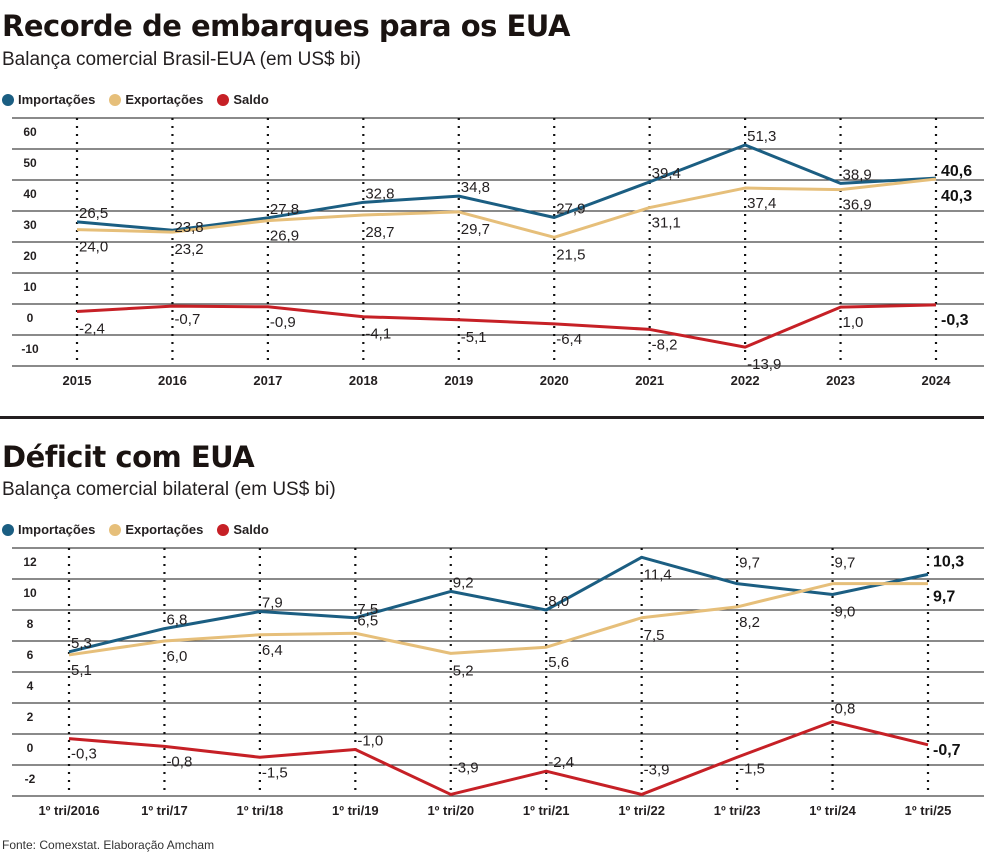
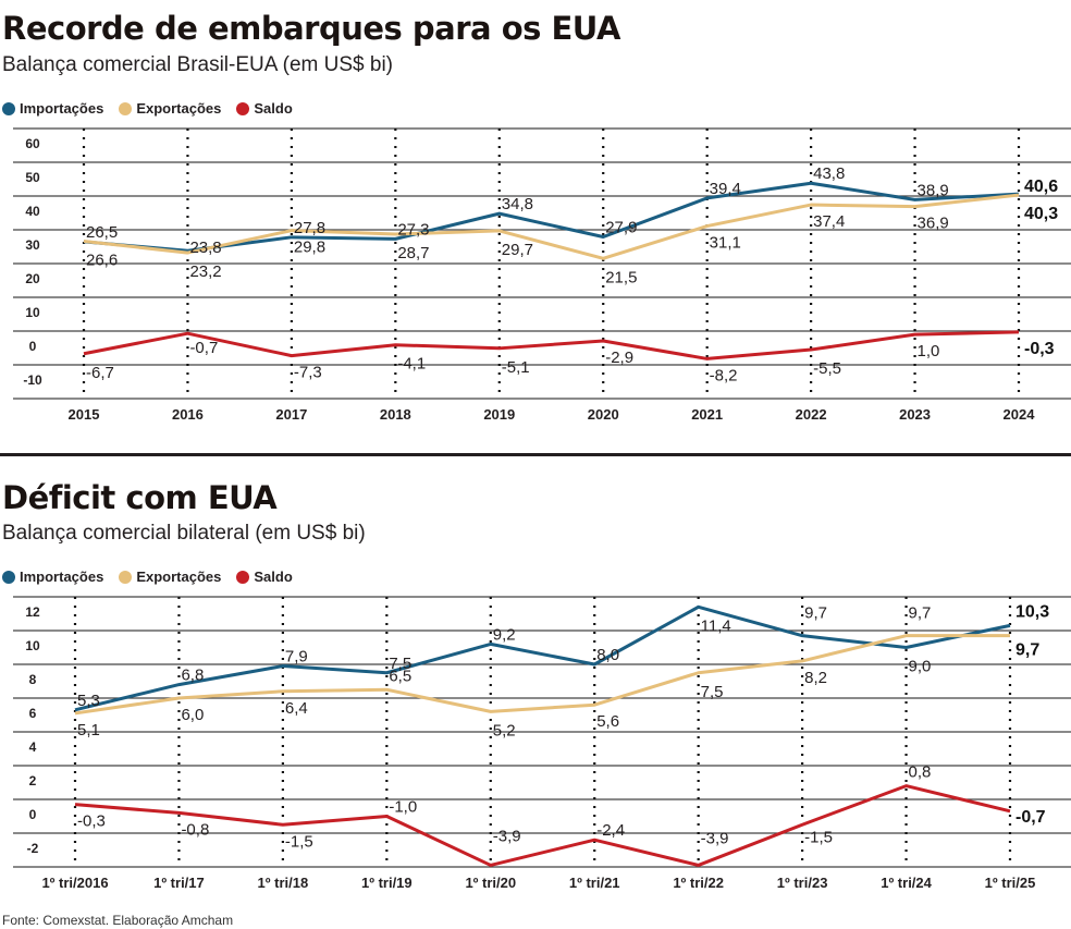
Recorde de embarques para os EUA/Exportações/2015: 24,0 -> 26,6
Recorde de embarques para os EUA/Saldo/2015: -2,4 -> -6,7
Recorde de embarques para os EUA/Exportações/2017: 26,9 -> 29,8
Recorde de embarques para os EUA/Saldo/2017: -0,9 -> -7,3
Recorde de embarques para os EUA/Importações/2018: 32,8 -> 27,3
Recorde de embarques para os EUA/Saldo/2020: -6,4 -> -2,9
Recorde de embarques para os EUA/Importações/2022: 51,3 -> 43,8
Recorde de embarques para os EUA/Saldo/2022: -13,9 -> -5,5
